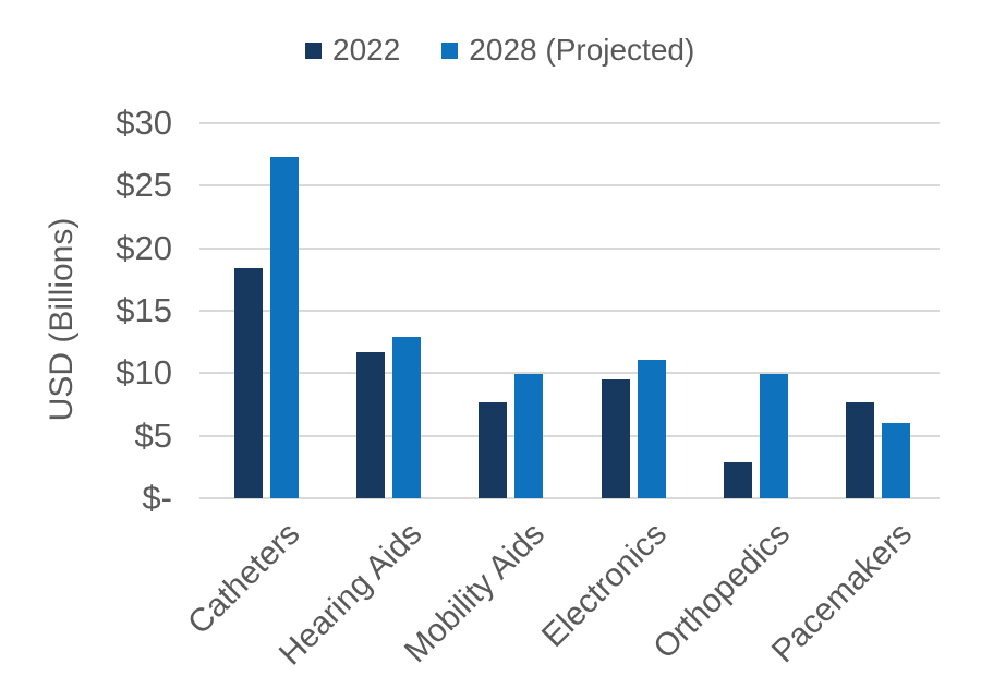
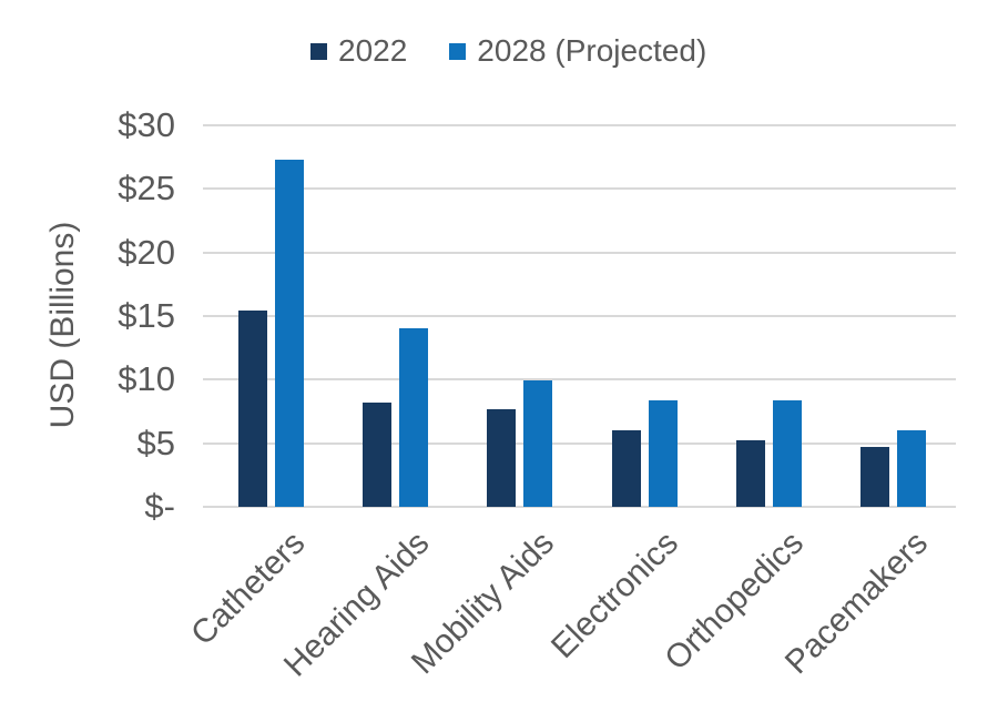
2022/Catheters: $18.4 -> $15.4
2022/Hearing Aids: $11.7 -> $8.2
2028 (Projected)/Hearing Aids: $12.9 -> $14.0
2022/Electronics: $9.5 -> $6.0
2028 (Projected)/Electronics: $11.1 -> $8.4
2022/Orthopedics: $2.9 -> $5.2
2028 (Projected)/Orthopedics: $9.9 -> $8.4
2022/Pacemakers: $7.7 -> $4.7
